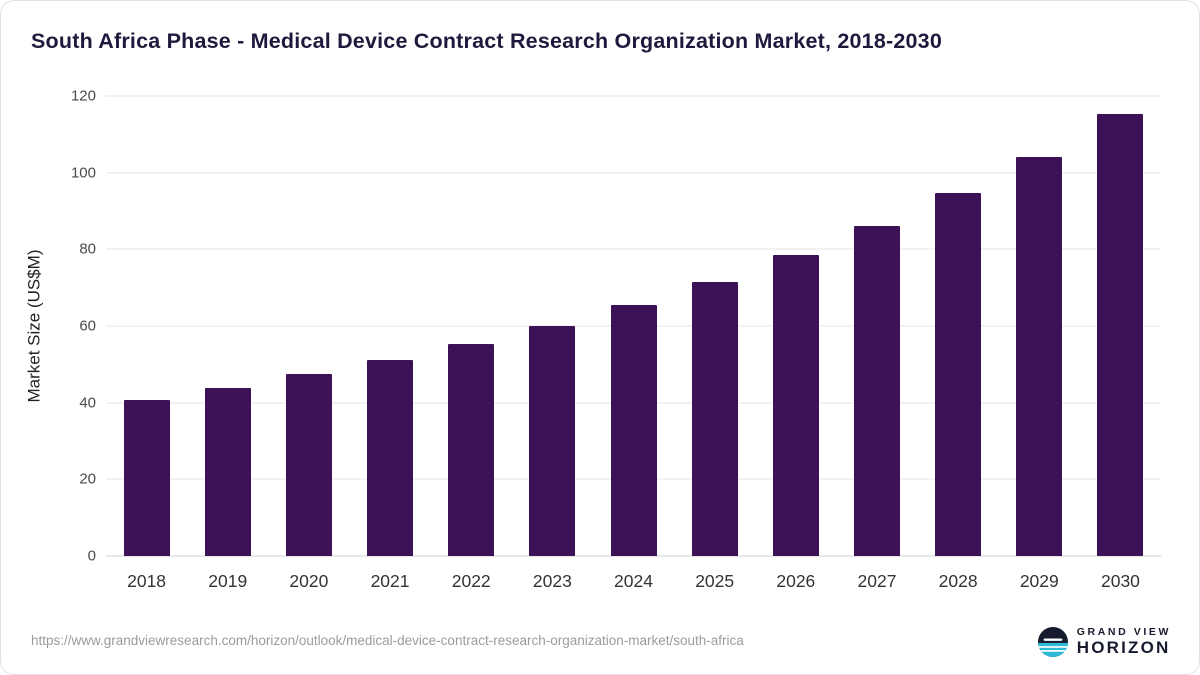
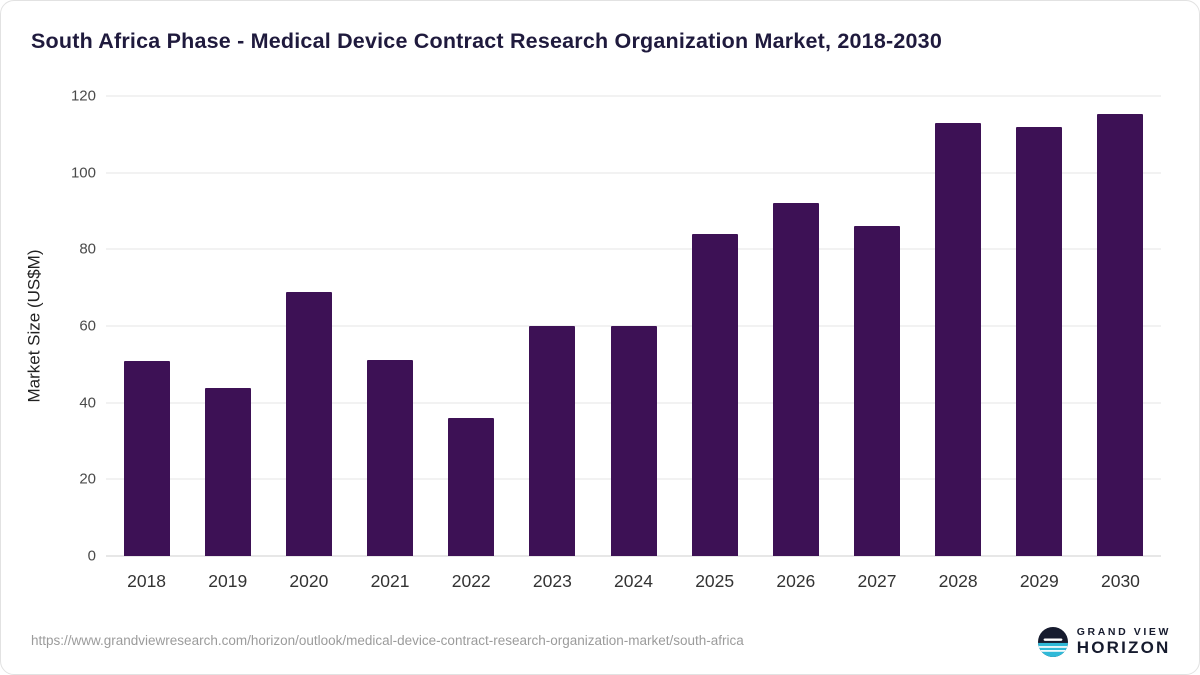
2018: 41 -> 51
2020: 47 -> 69
2022: 55 -> 36
2024: 66 -> 60
2025: 72 -> 84
2026: 78 -> 92
2028: 95 -> 113
2029: 104 -> 112
